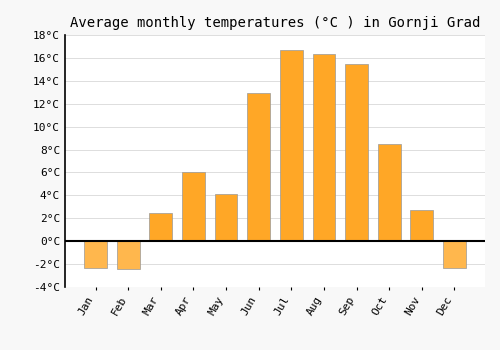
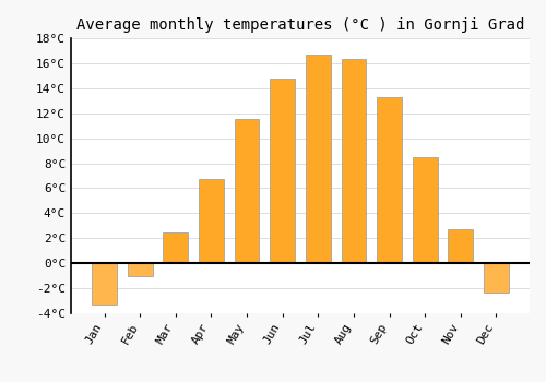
Jan: -2.3°C -> -3.3°C
Feb: -2.4°C -> -1.0°C
Apr: 6.0°C -> 6.7°C
May: 4.1°C -> 11.5°C
Jun: 12.9°C -> 14.8°C
Sep: 15.5°C -> 13.3°C
